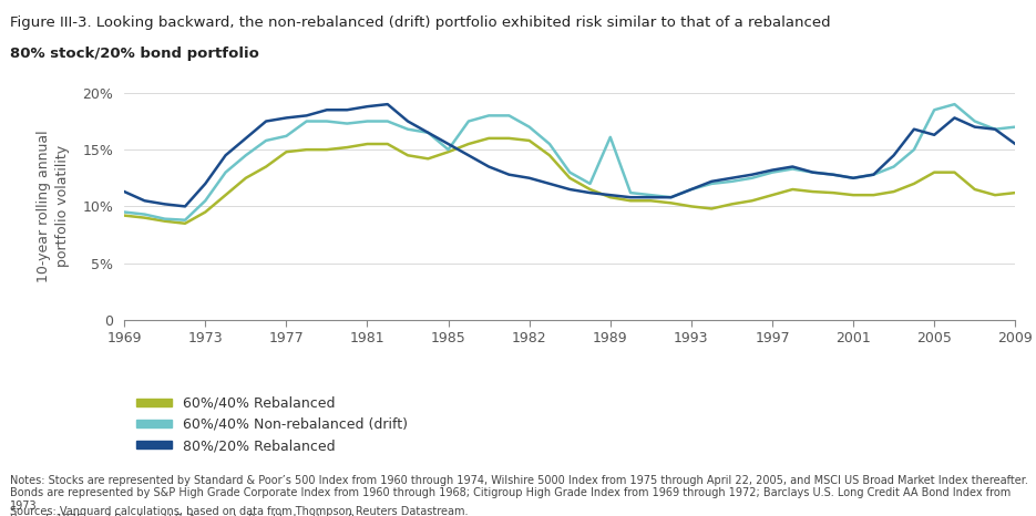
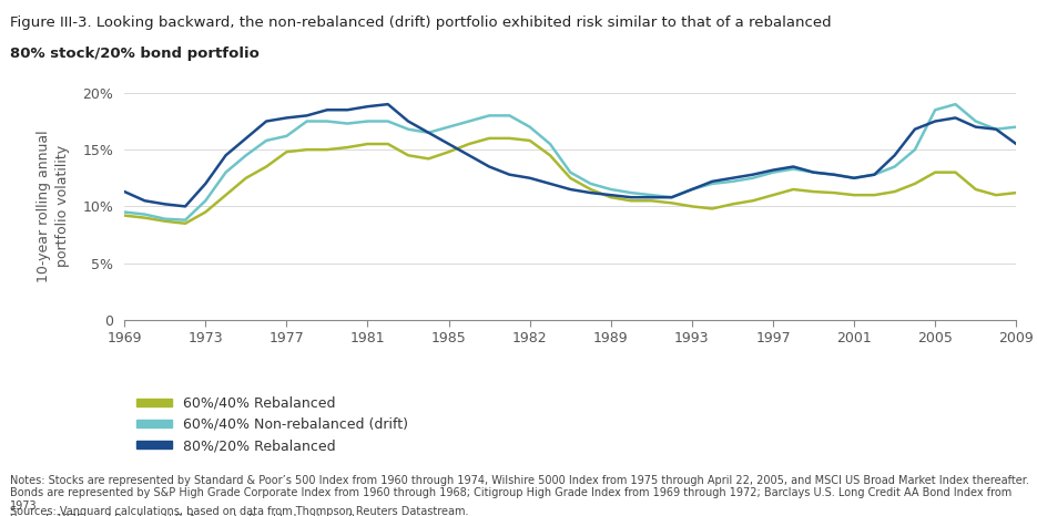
60%/40% Non-rebalanced (drift)/1985: 15.0% -> 17.0%
60%/40% Non-rebalanced (drift)/1989: 16.1% -> 11.5%
80%/20% Rebalanced/2005: 16.3% -> 17.5%
